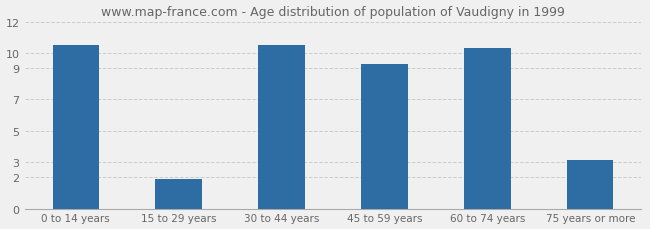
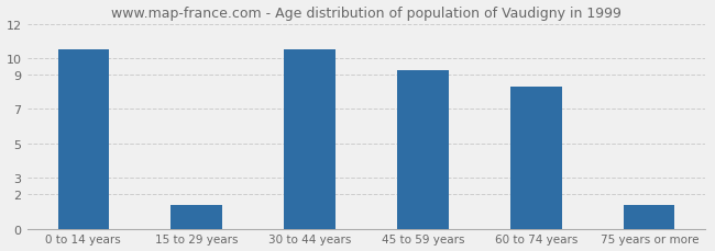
15 to 29 years: 1.9 -> 1.4
60 to 74 years: 10.3 -> 8.3
75 years or more: 3.1 -> 1.4
